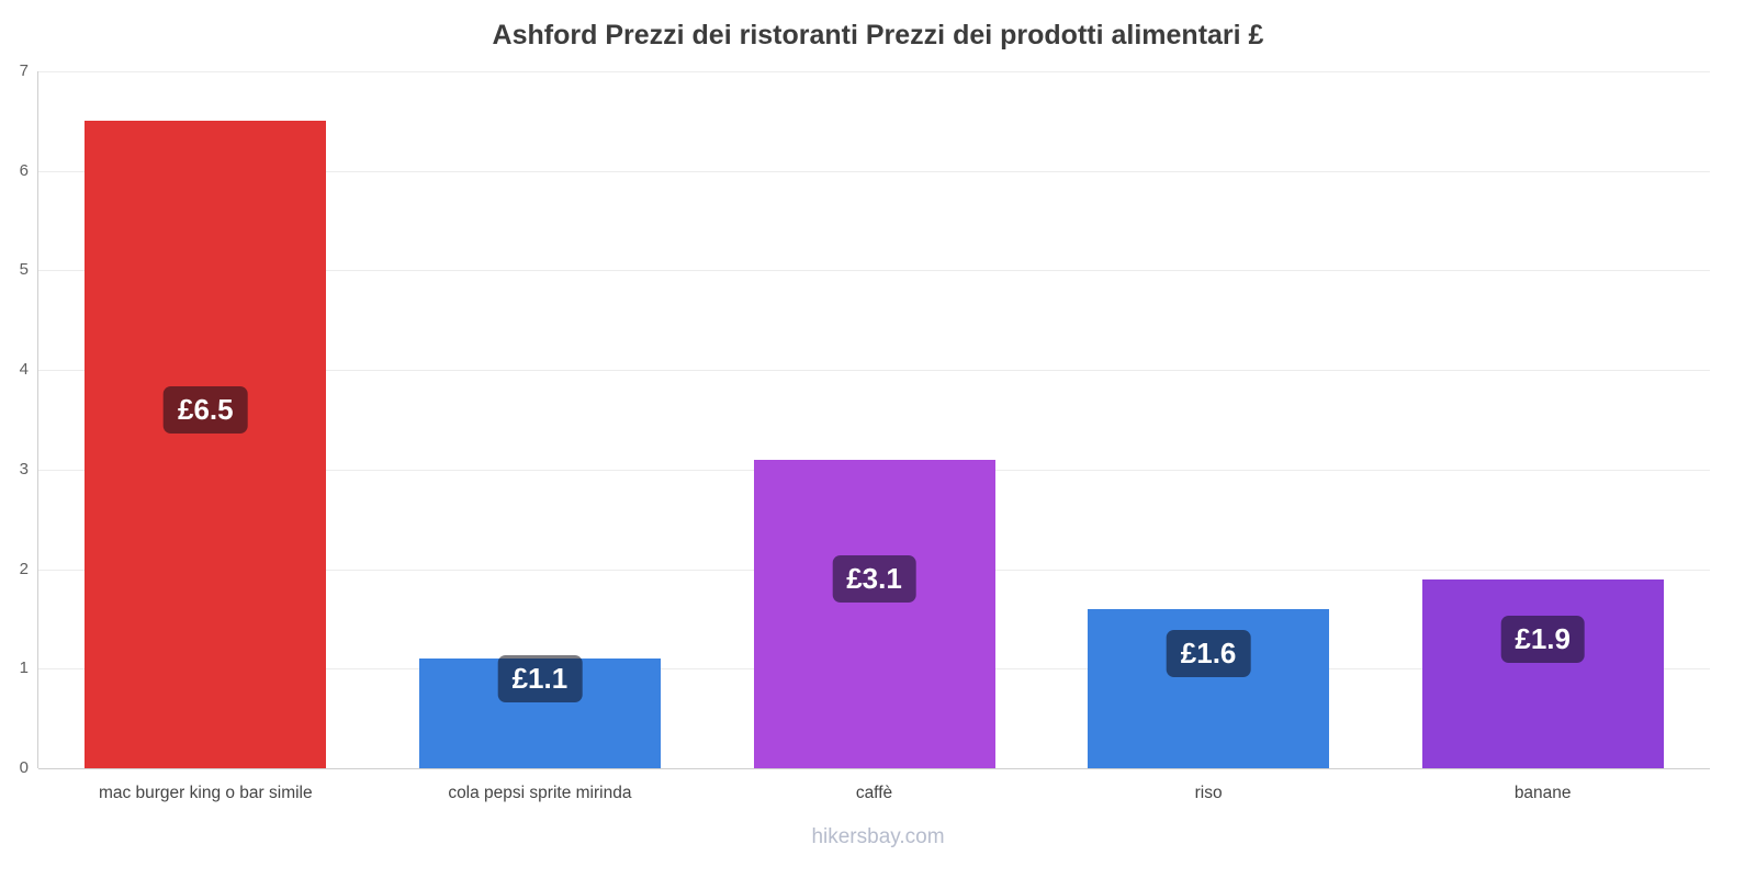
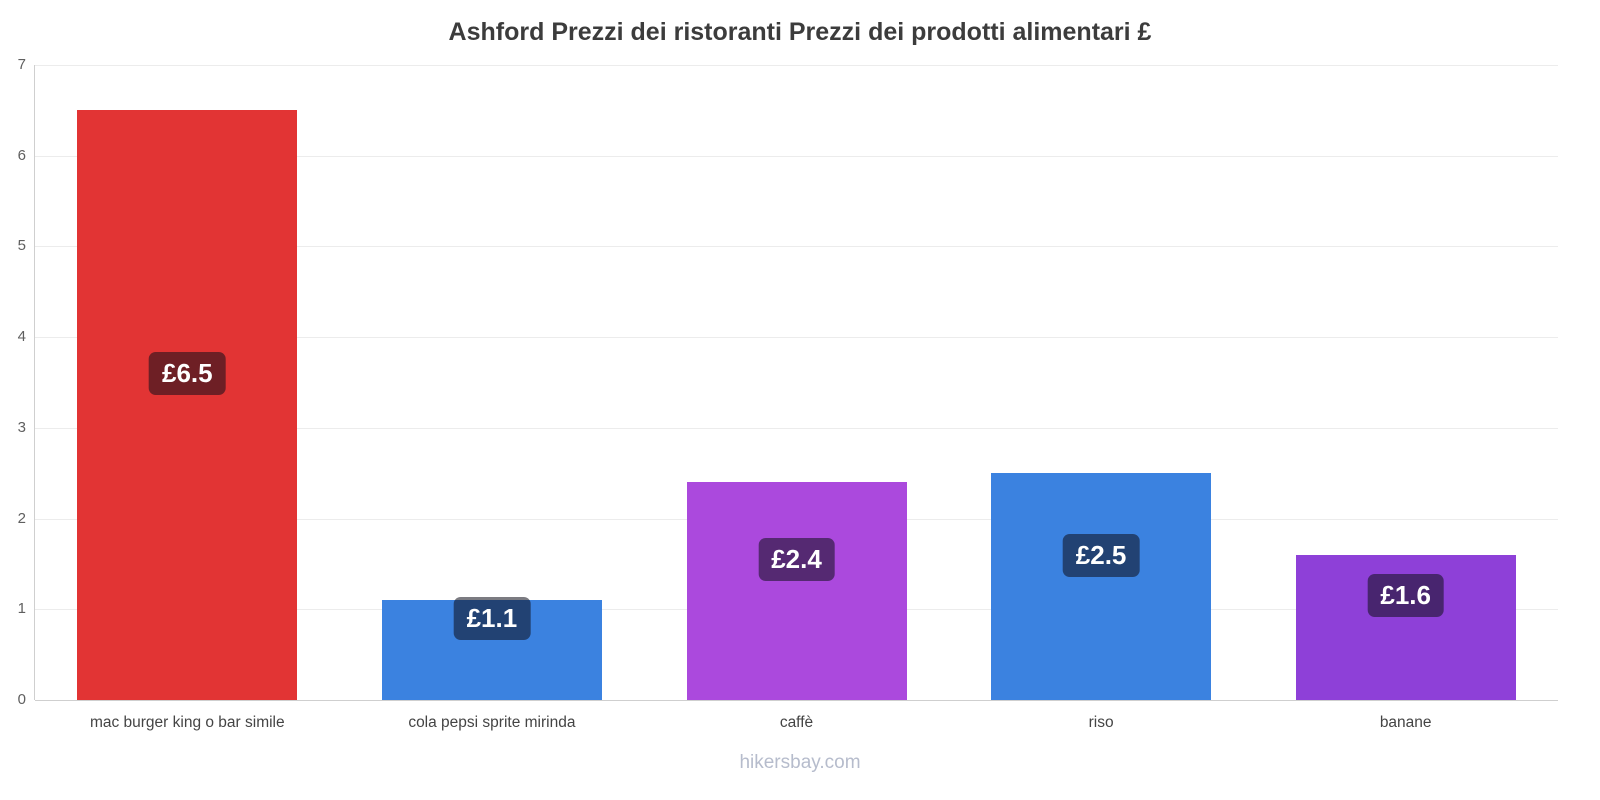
caffè: £3.1 -> £2.4
riso: £1.6 -> £2.5
banane: £1.9 -> £1.6
